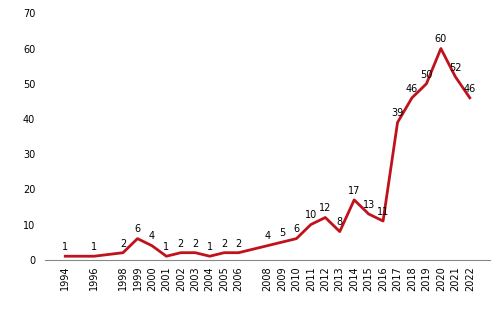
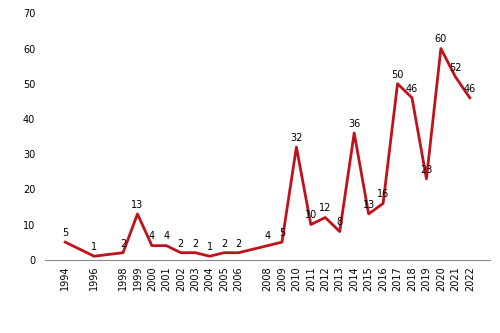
1994: 1 -> 5
1999: 6 -> 13
2001: 1 -> 4
2010: 6 -> 32
2014: 17 -> 36
2016: 11 -> 16
2017: 39 -> 50
2019: 50 -> 23
